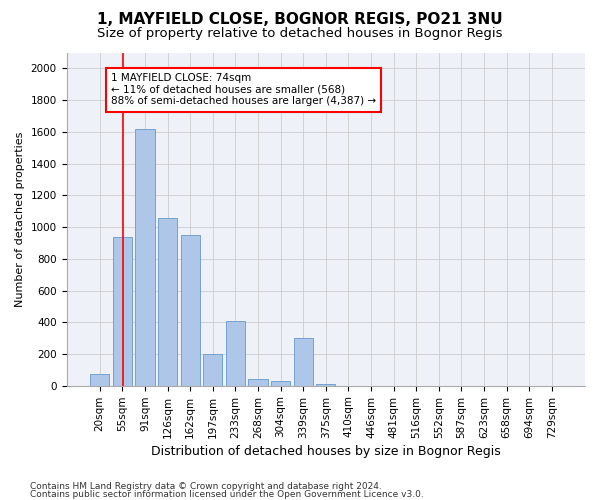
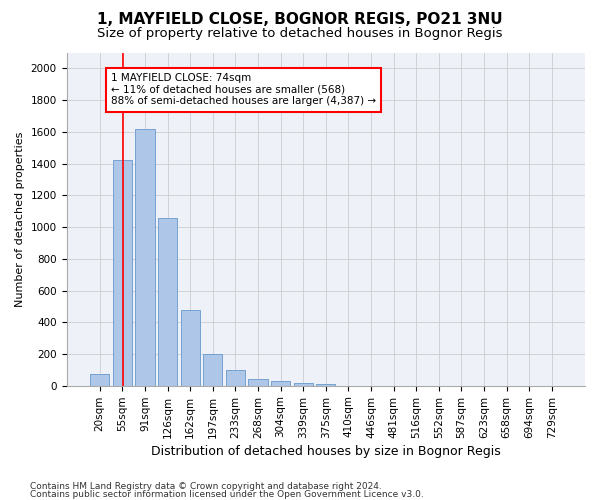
55sqm: 940 -> 1420
162sqm: 950 -> 480
233sqm: 410 -> 100
339sqm: 300 -> 20
